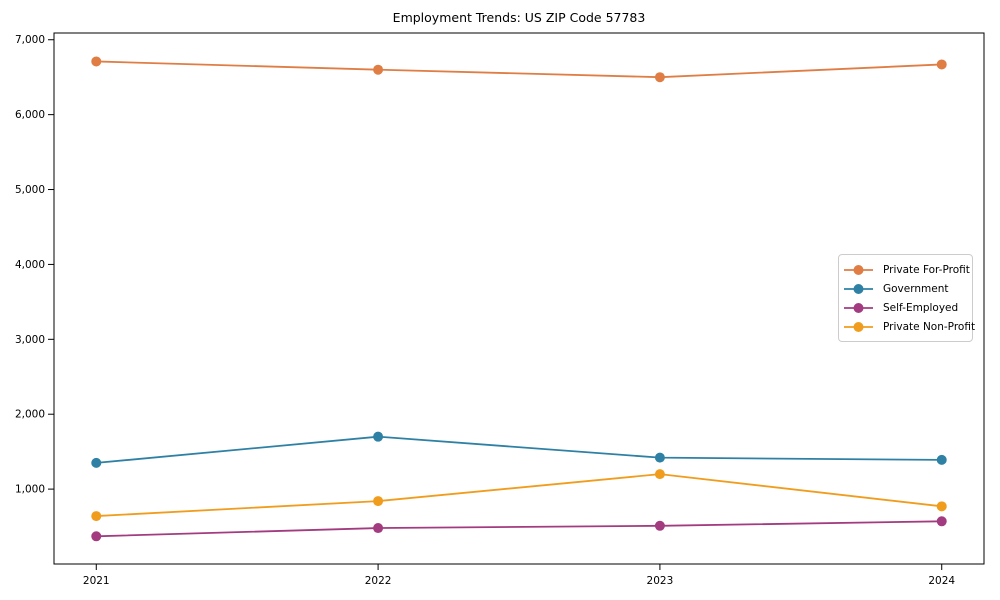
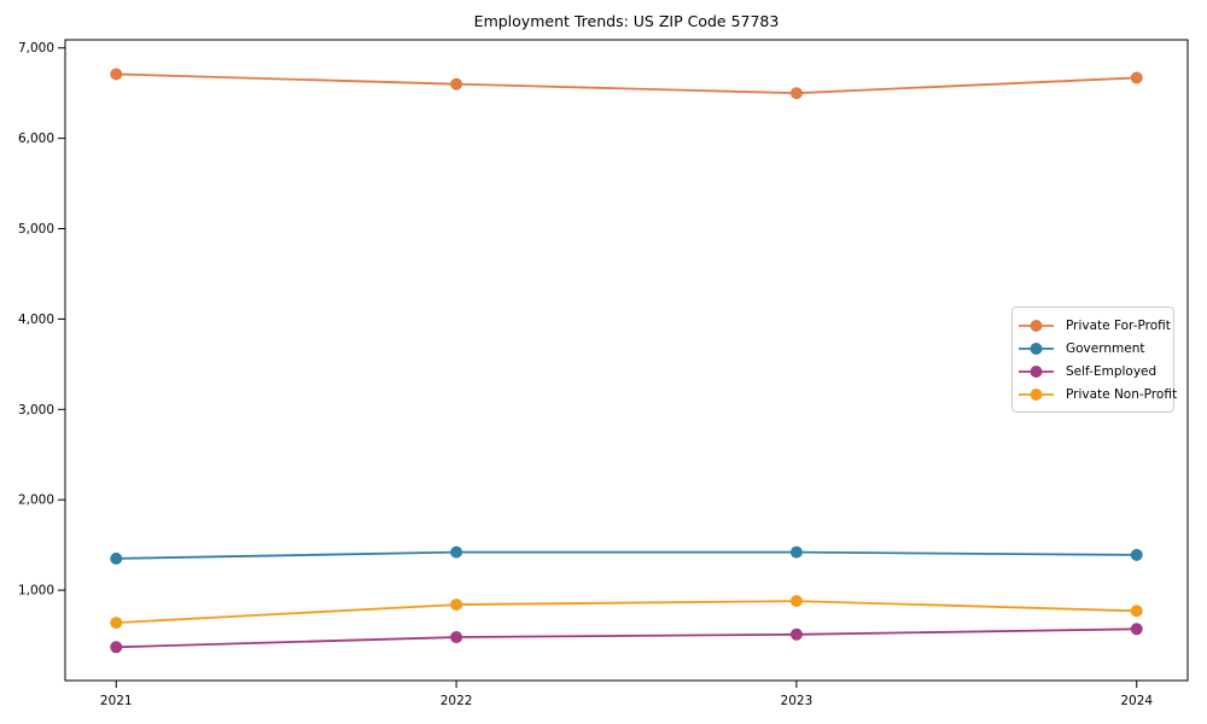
Government/2022: 1700 -> 1400
Private Non-Profit/2023: 1200 -> 900
